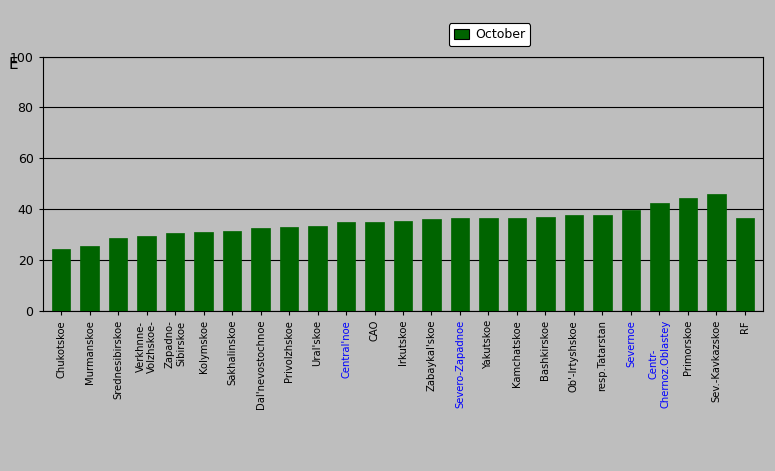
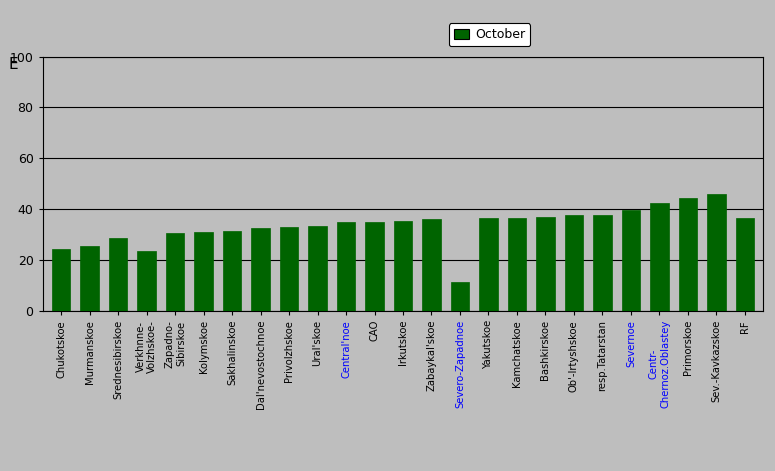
Verkhnne- Volzhskoe-: 29.5 -> 23.5
Severo-Zapadnoe: 36.5 -> 11.5
